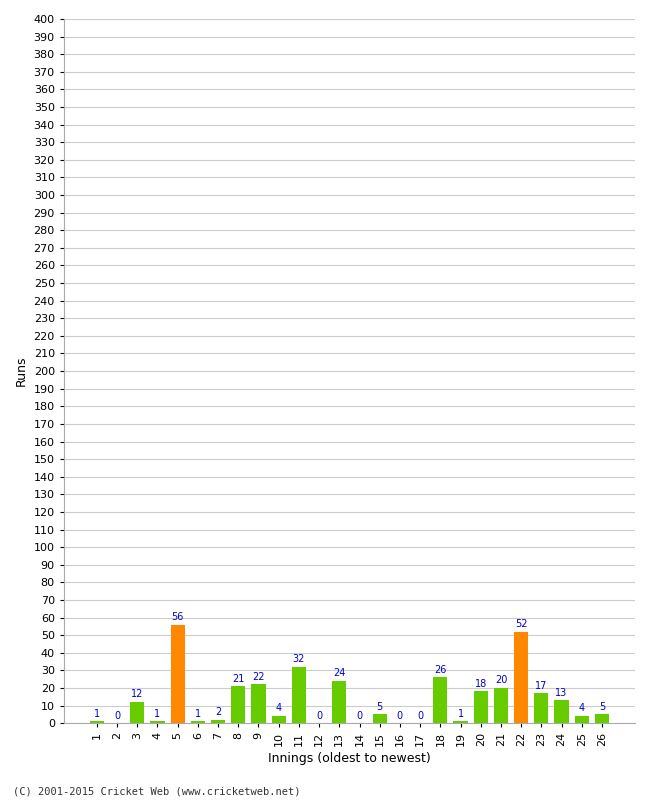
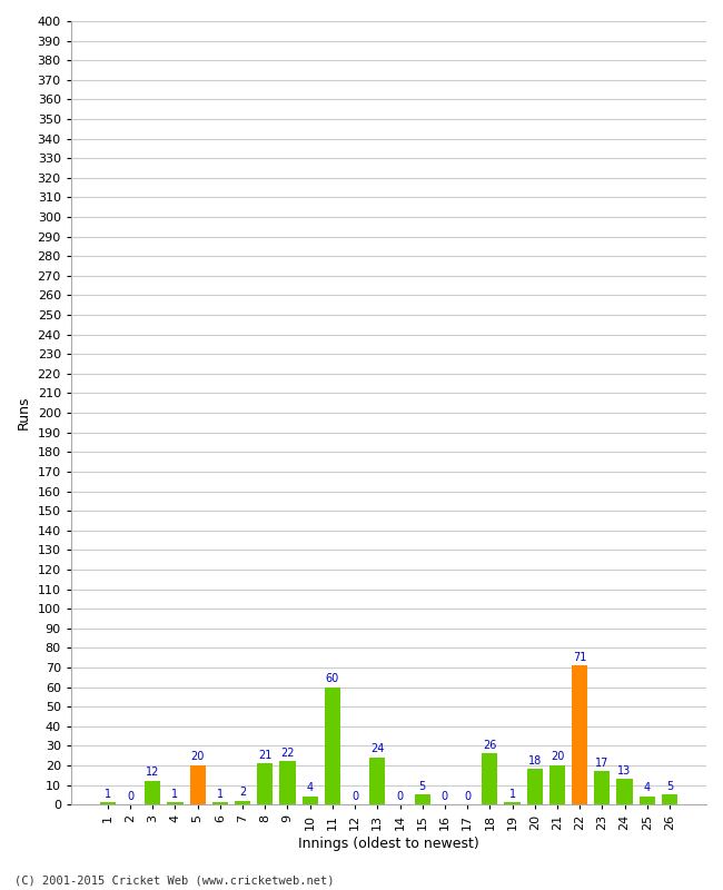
5: 56 -> 20
11: 32 -> 60
22: 52 -> 71
